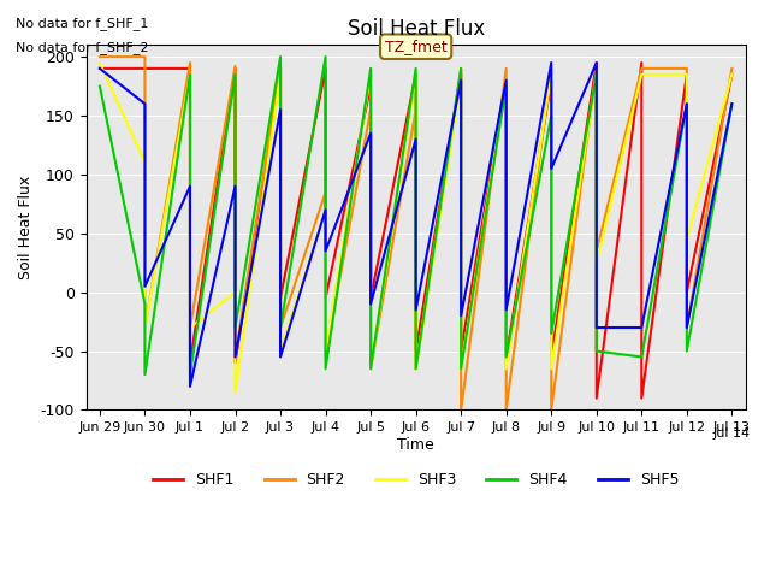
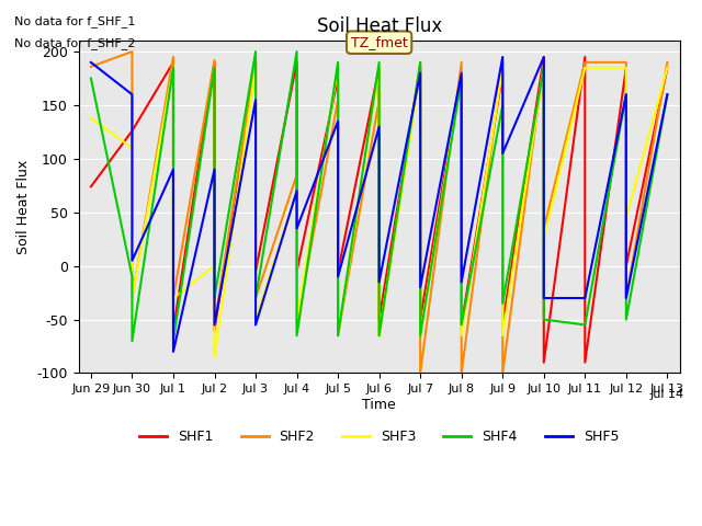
SHF1/Jun 29: 190 -> 74
SHF2/Jun 29: 200 -> 186
SHF3/Jun 29: 195 -> 138
SHF1/Jun 30: 190 -> 126
